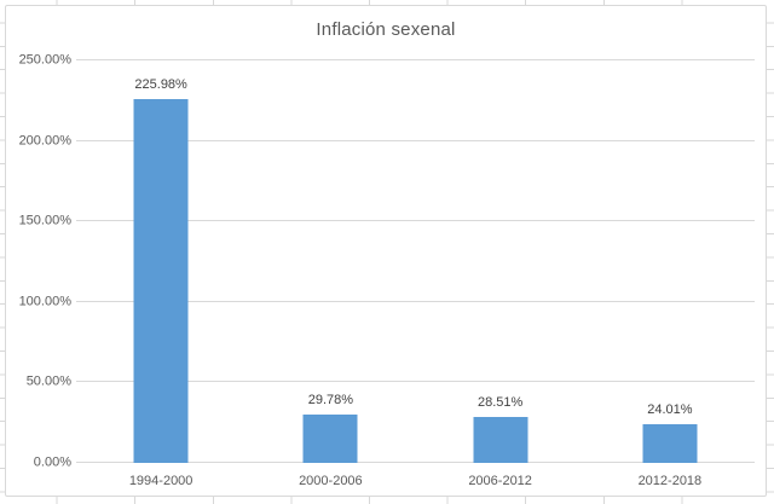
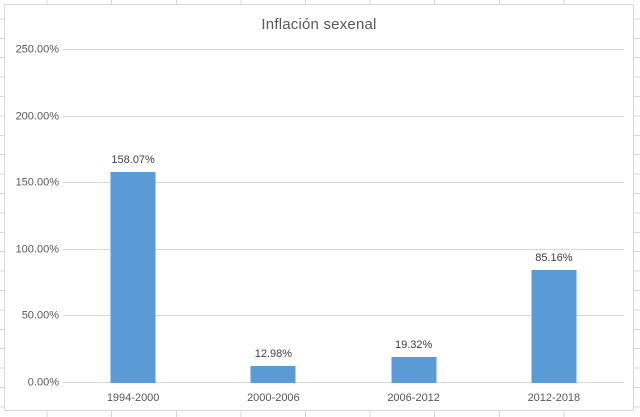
1994-2000: 225.98% -> 158.07%
2000-2006: 29.78% -> 12.98%
2006-2012: 28.51% -> 19.32%
2012-2018: 24.01% -> 85.16%
